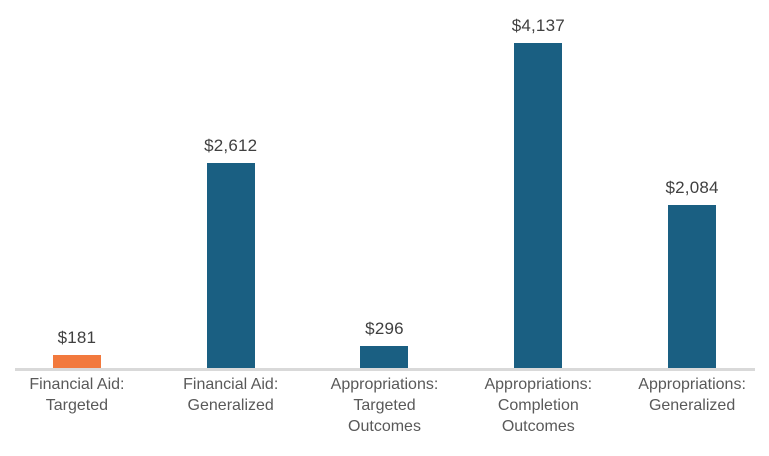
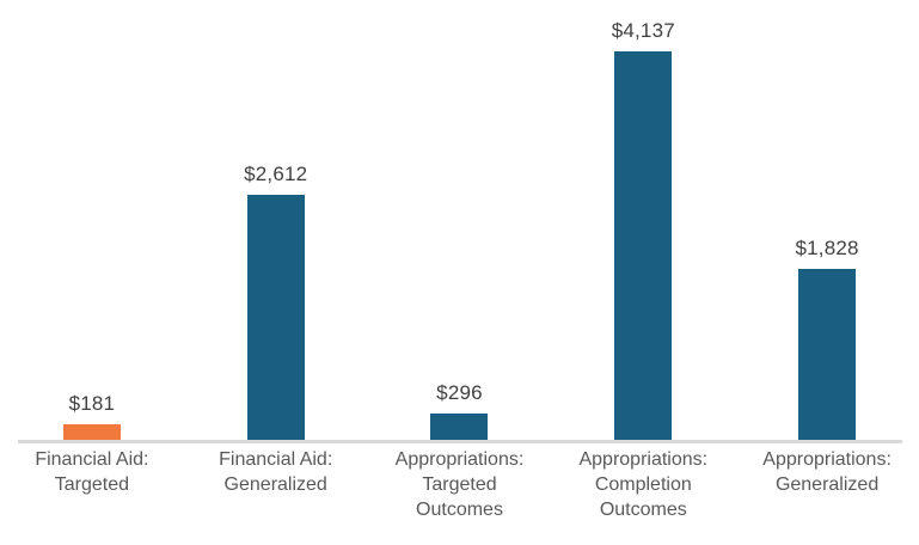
Appropriations: Generalized: $2,084 -> $1,828
